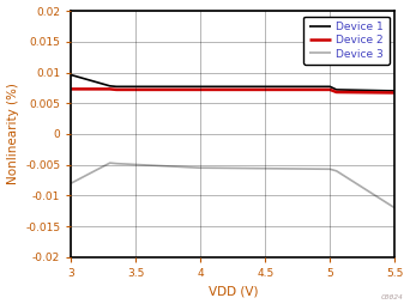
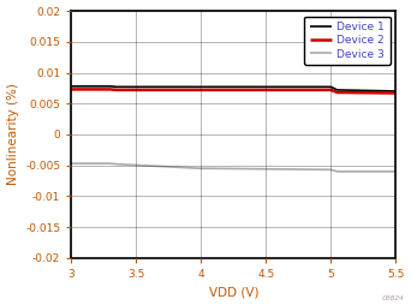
Device 1/3: 0.0096 -> 0.0078
Device 3/3: -0.0080 -> -0.0047
Device 3/5.5: -0.0120 -> -0.0060
